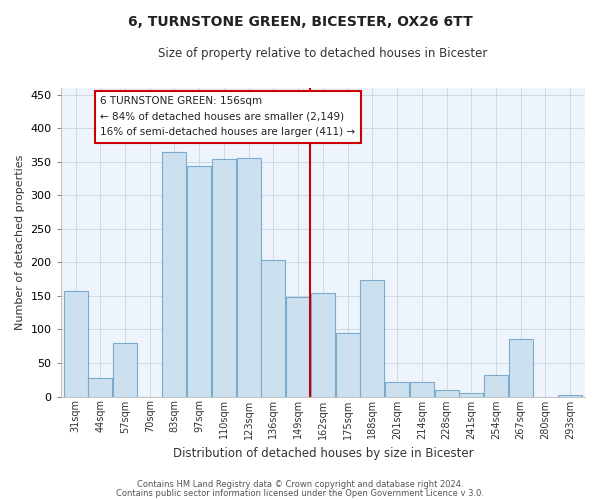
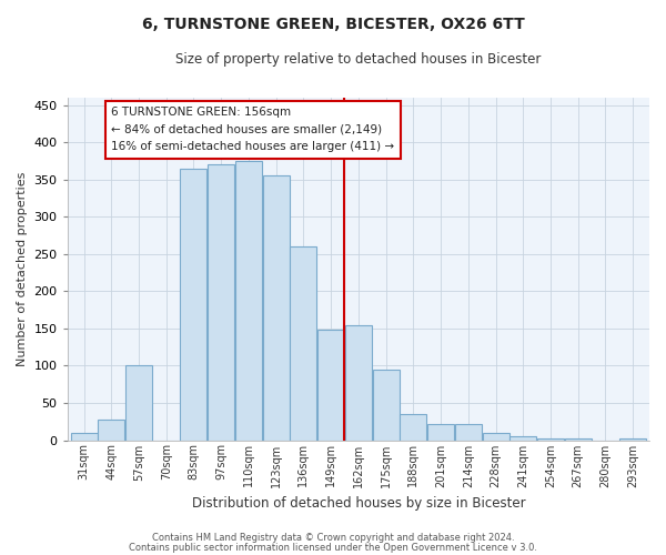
31sqm: 158 -> 10
57sqm: 80 -> 100
97sqm: 344 -> 370
110sqm: 354 -> 375
136sqm: 204 -> 260
188sqm: 174 -> 35
254sqm: 32 -> 2
267sqm: 86 -> 2
